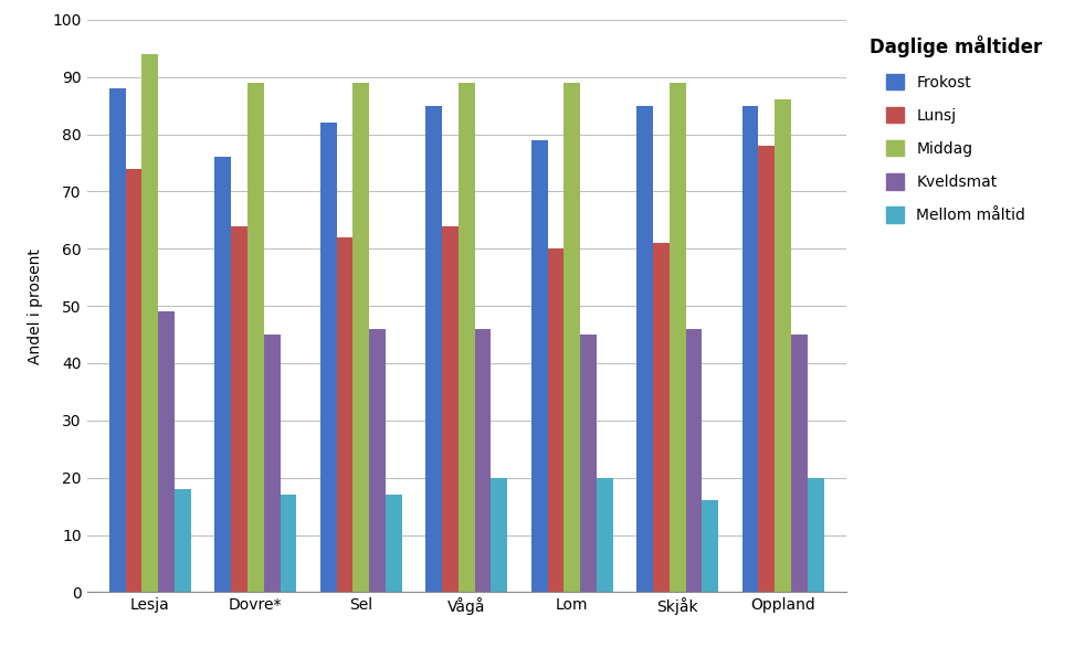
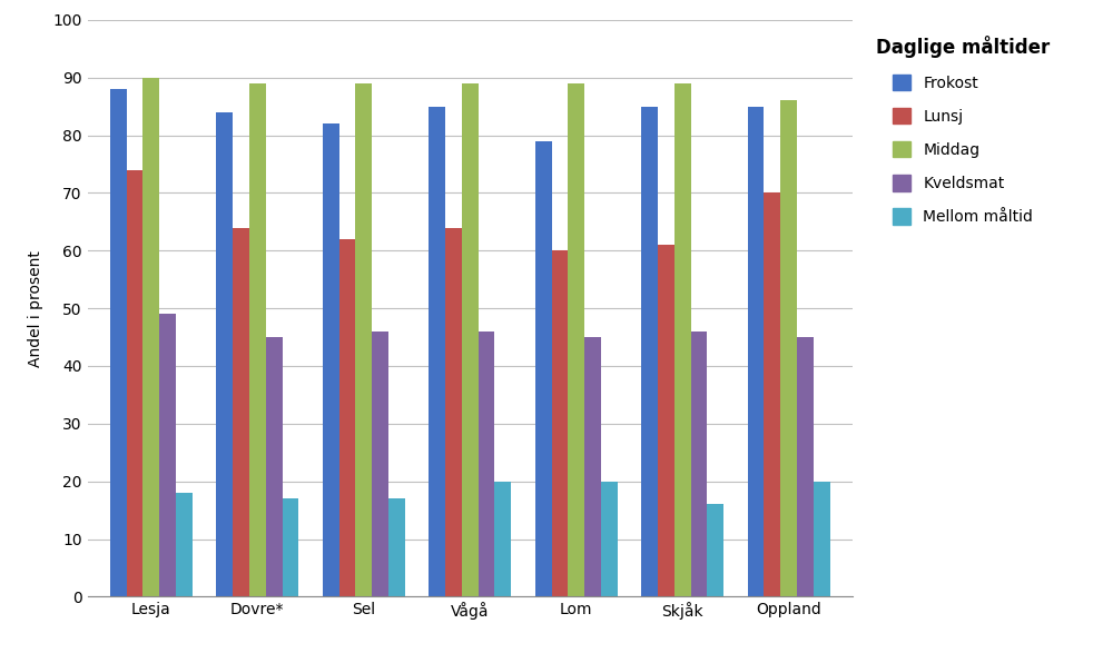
Middag/Lesja: 94 -> 90
Frokost/Dovre*: 76 -> 84
Lunsj/Oppland: 78 -> 70
